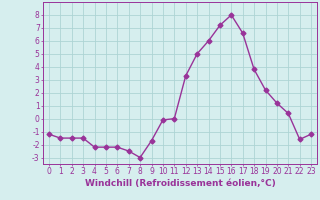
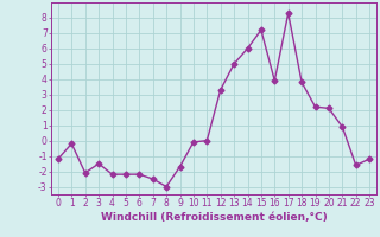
1: -1.5 -> -0.2
2: -1.5 -> -2.1
16: 8.0 -> 3.9
17: 6.6 -> 8.3
20: 1.2 -> 2.1
21: 0.4 -> 0.9
